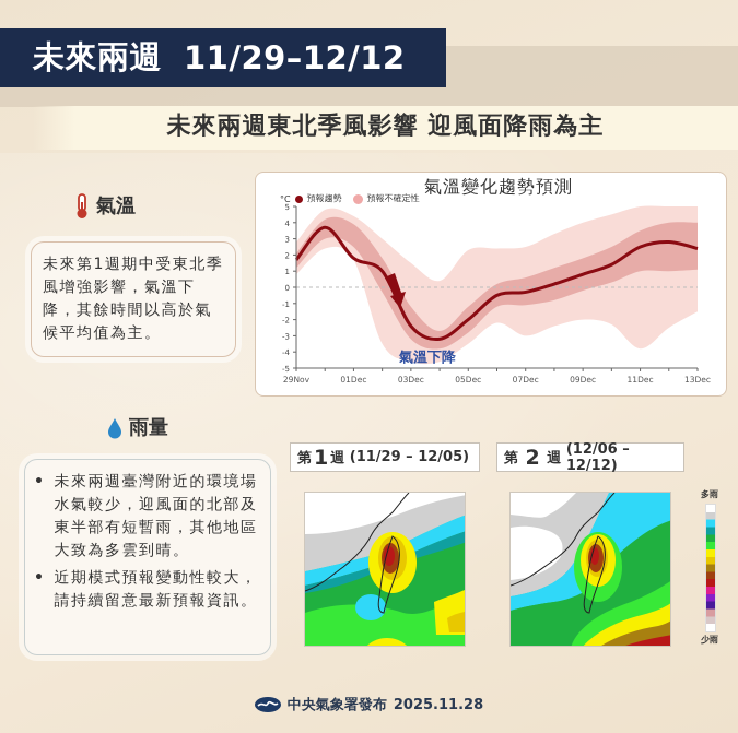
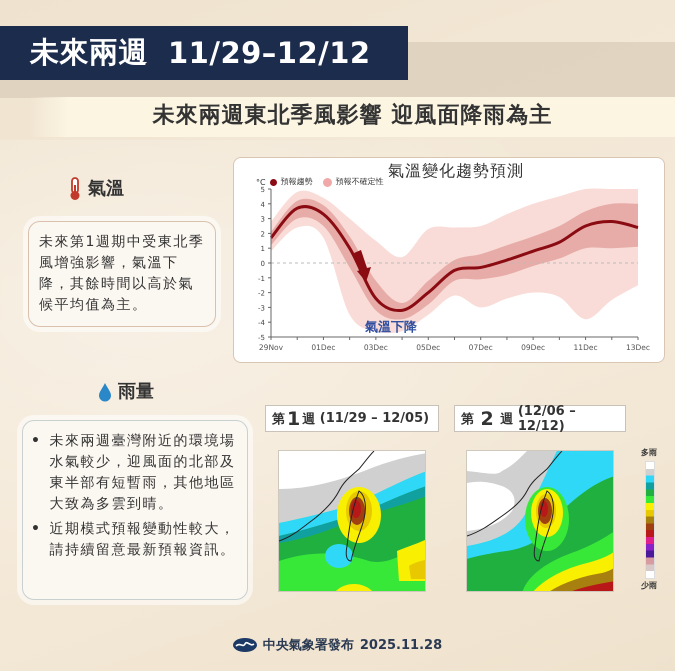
預報趨勢/01Dec: 1.8 -> 3.3
